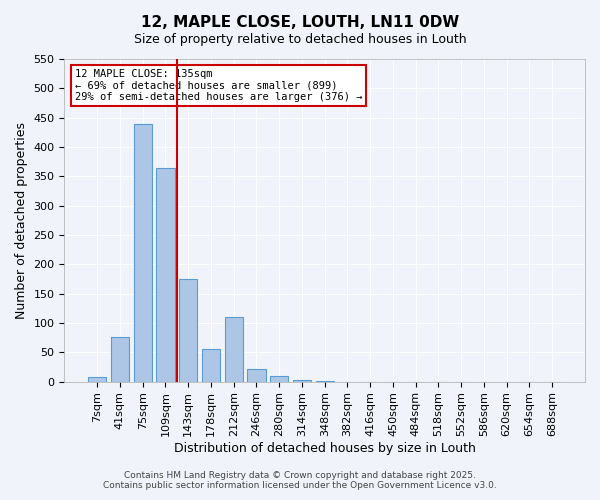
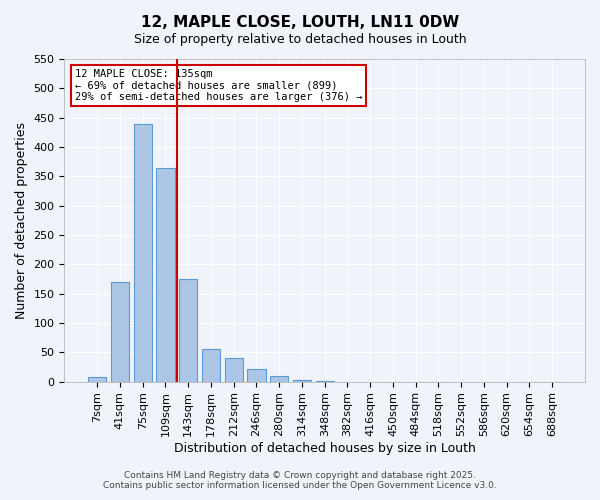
41sqm: 76 -> 170
212sqm: 110 -> 40
